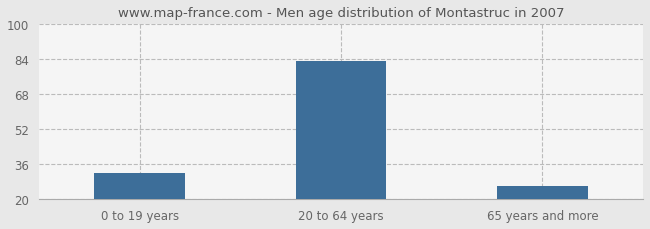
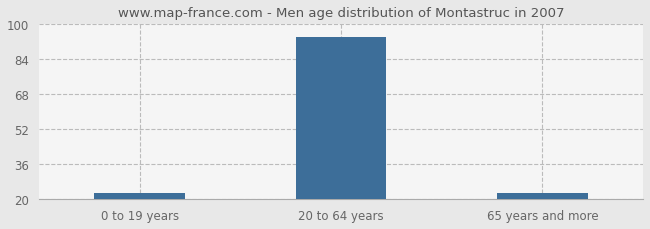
0 to 19 years: 32 -> 23
20 to 64 years: 83 -> 94
65 years and more: 26 -> 23
